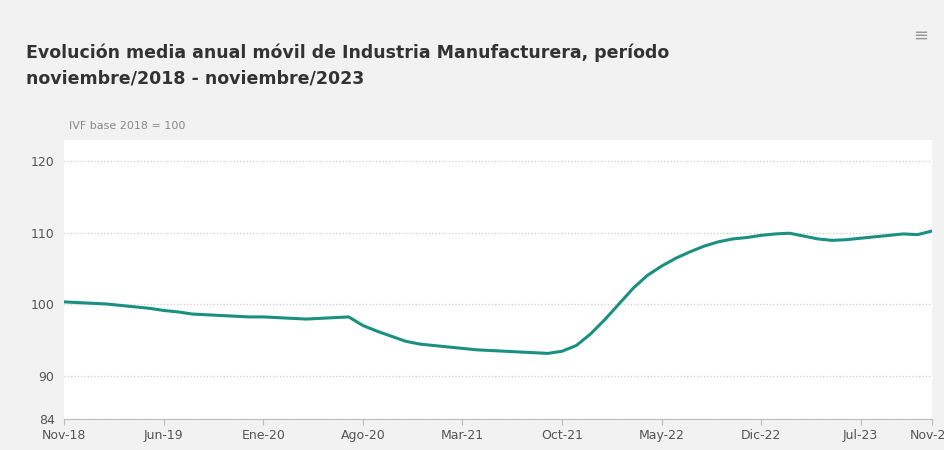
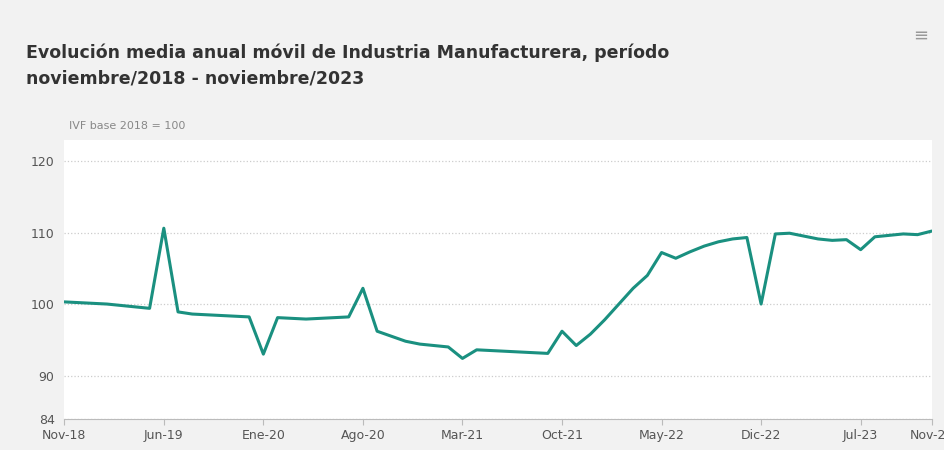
Jun-19: 99.1 -> 110.6
Ene-20: 98.2 -> 93.0
Ago-20: 97.0 -> 102.2
Mar-21: 93.8 -> 92.4
Oct-21: 93.4 -> 96.2
May-22: 105.3 -> 107.2
Dic-22: 109.6 -> 100.0
Jul-23: 109.2 -> 107.6
